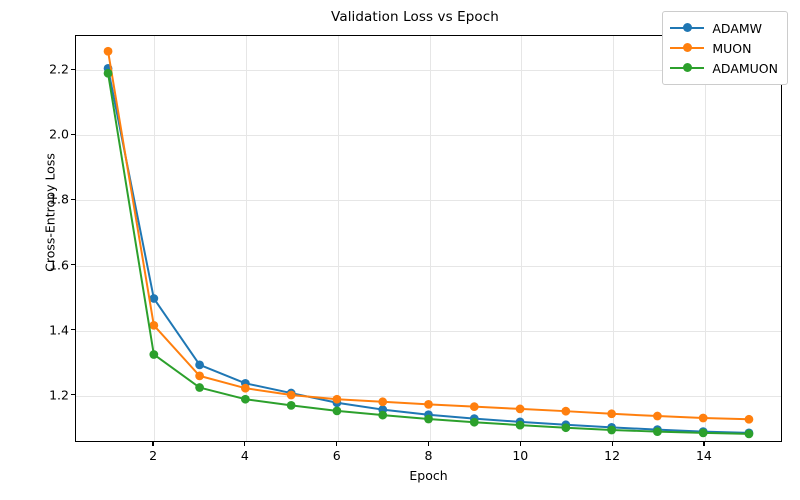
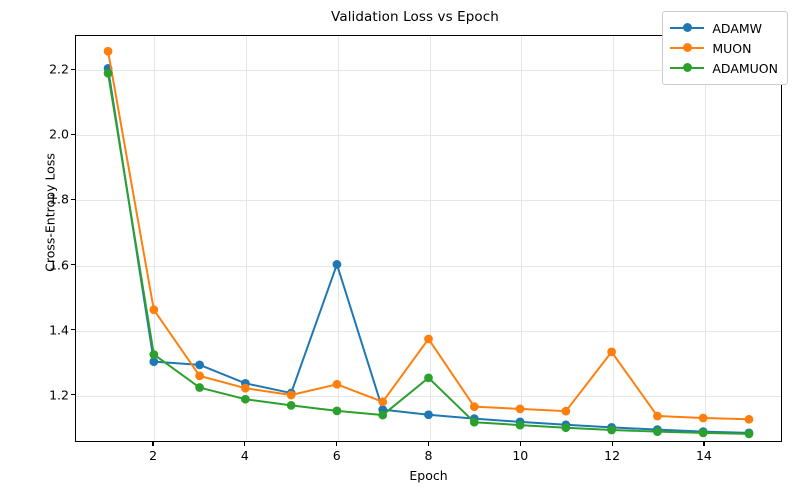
ADAMW/2: 1.50 -> 1.30
MUON/2: 1.41 -> 1.46
ADAMW/6: 1.17 -> 1.60
MUON/6: 1.18 -> 1.23
MUON/8: 1.17 -> 1.37
ADAMUON/8: 1.12 -> 1.25
MUON/12: 1.14 -> 1.33
